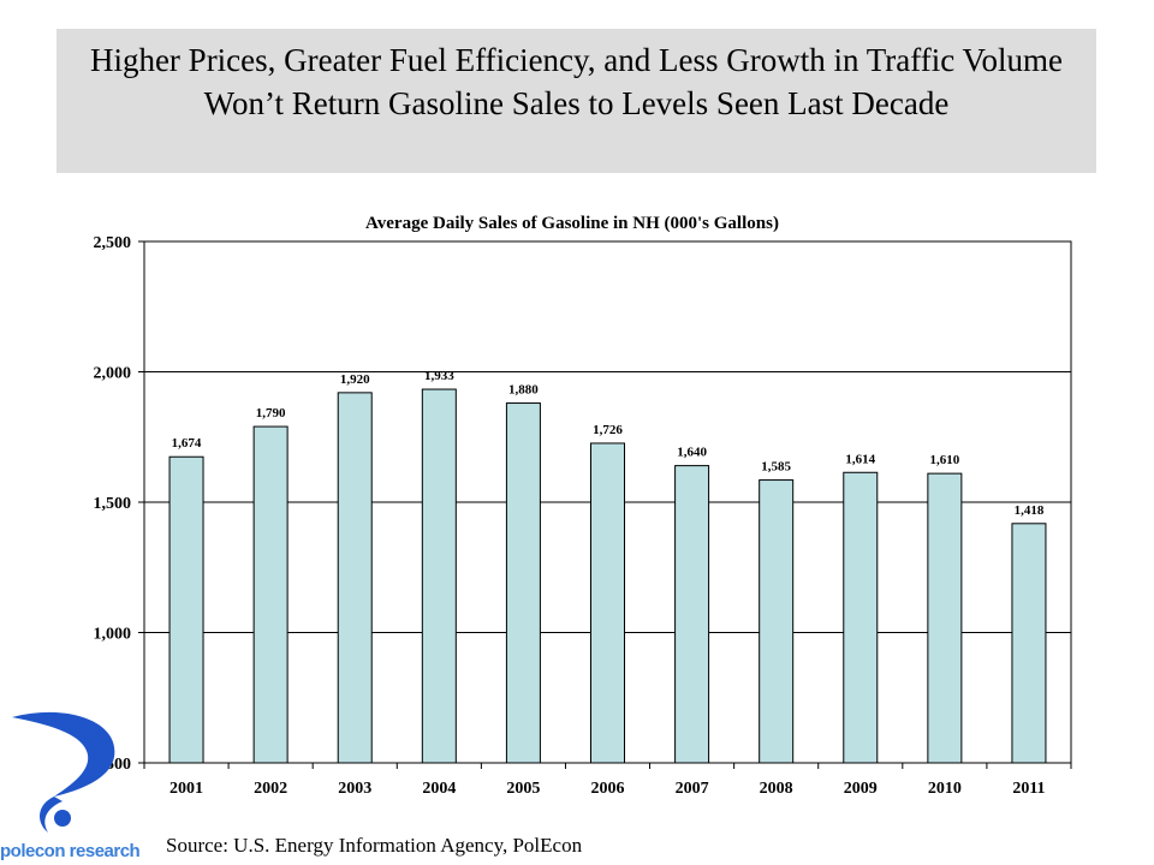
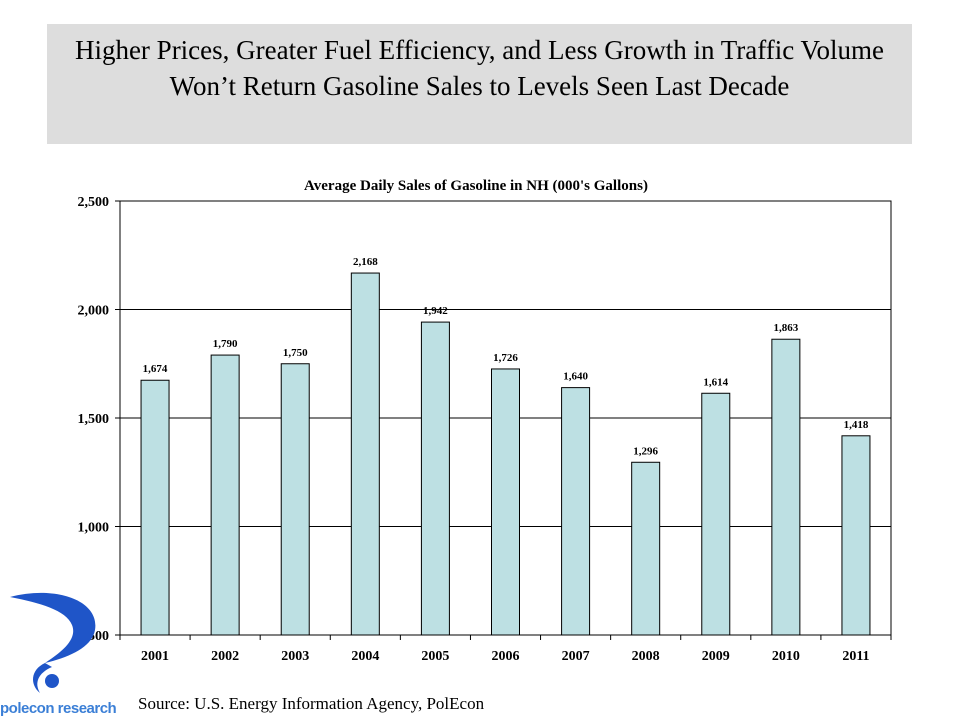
2003: 1,920 -> 1,750
2004: 1,933 -> 2,168
2005: 1,880 -> 1,942
2008: 1,585 -> 1,296
2010: 1,610 -> 1,863
